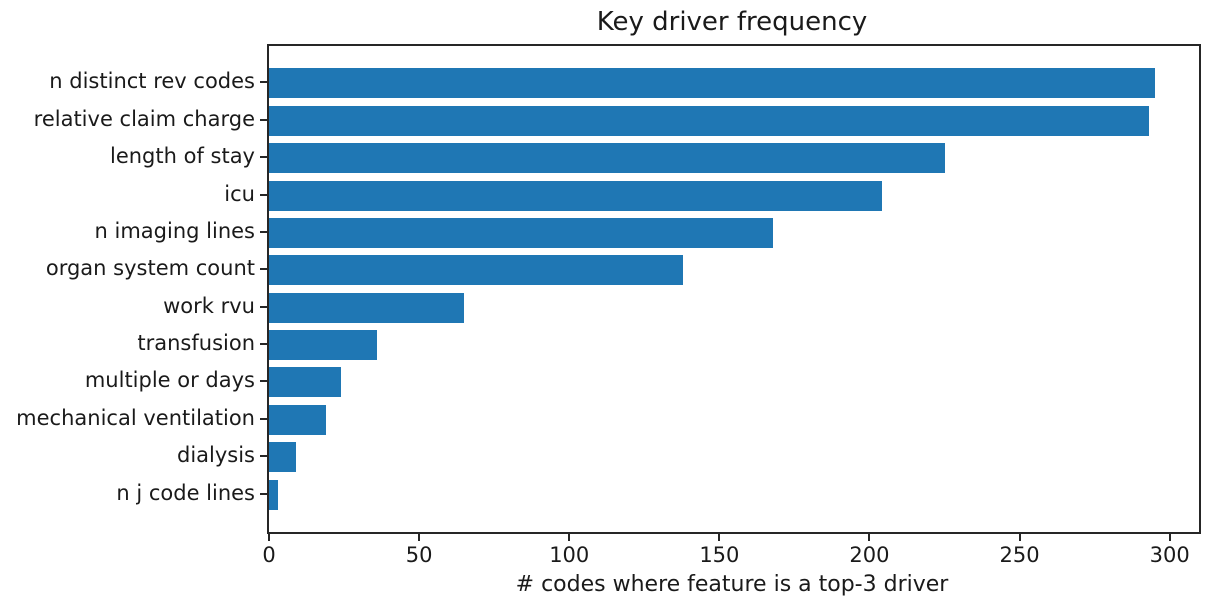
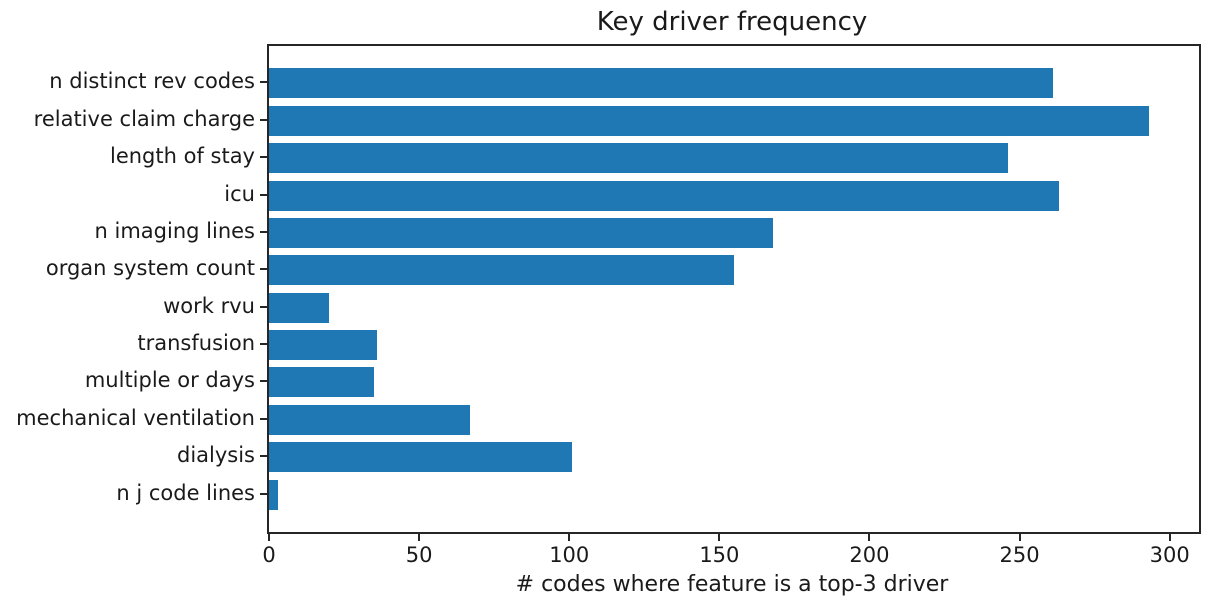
n distinct rev codes: 295 -> 261
length of stay: 225 -> 246
icu: 204 -> 263
organ system count: 138 -> 155
work rvu: 65 -> 20
multiple or days: 24 -> 35
mechanical ventilation: 19 -> 67
dialysis: 9 -> 101
